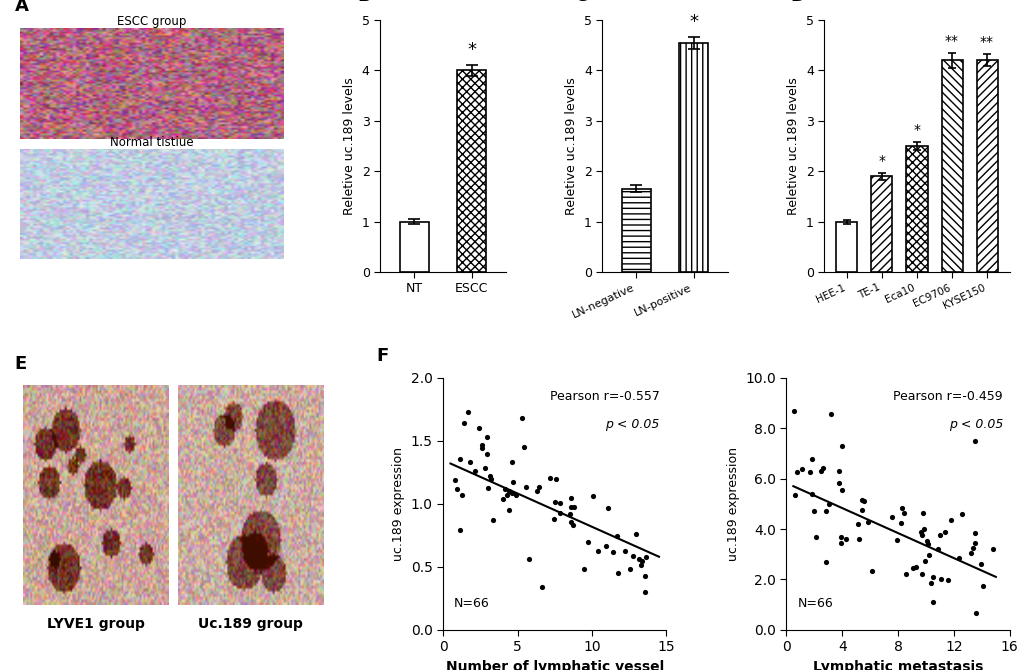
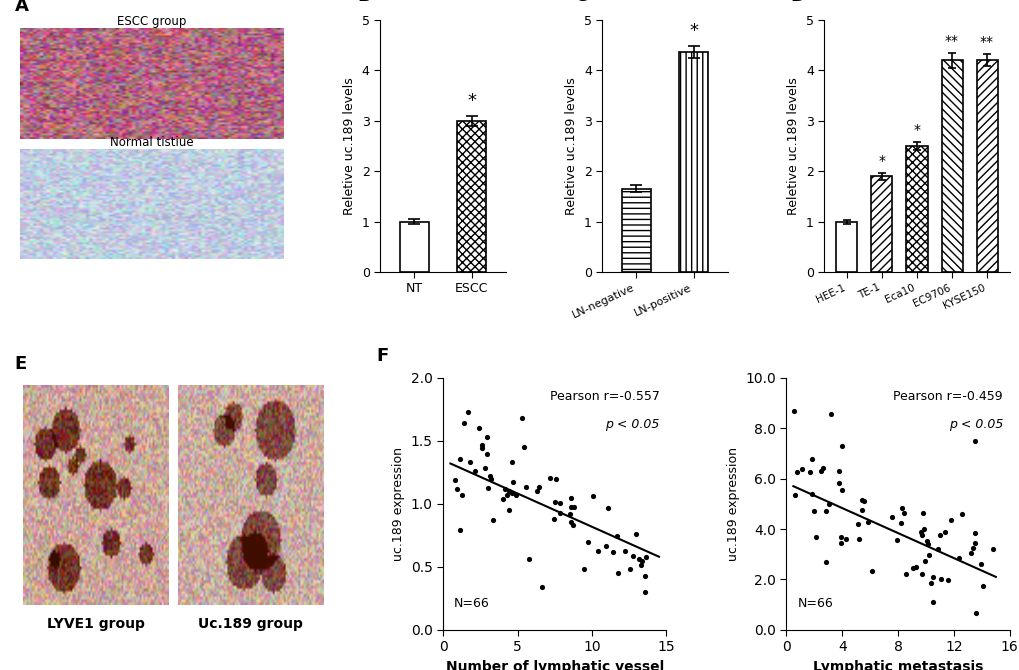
ESCC: 4 -> 3
LN-positive: 4.55 -> 4.36
